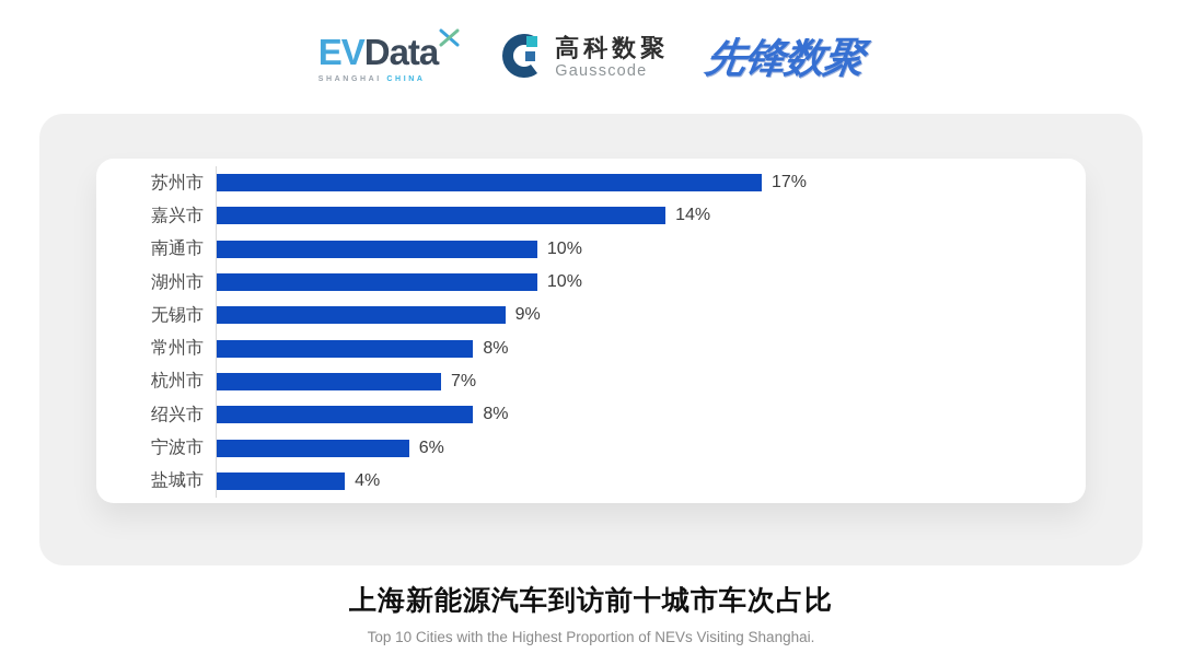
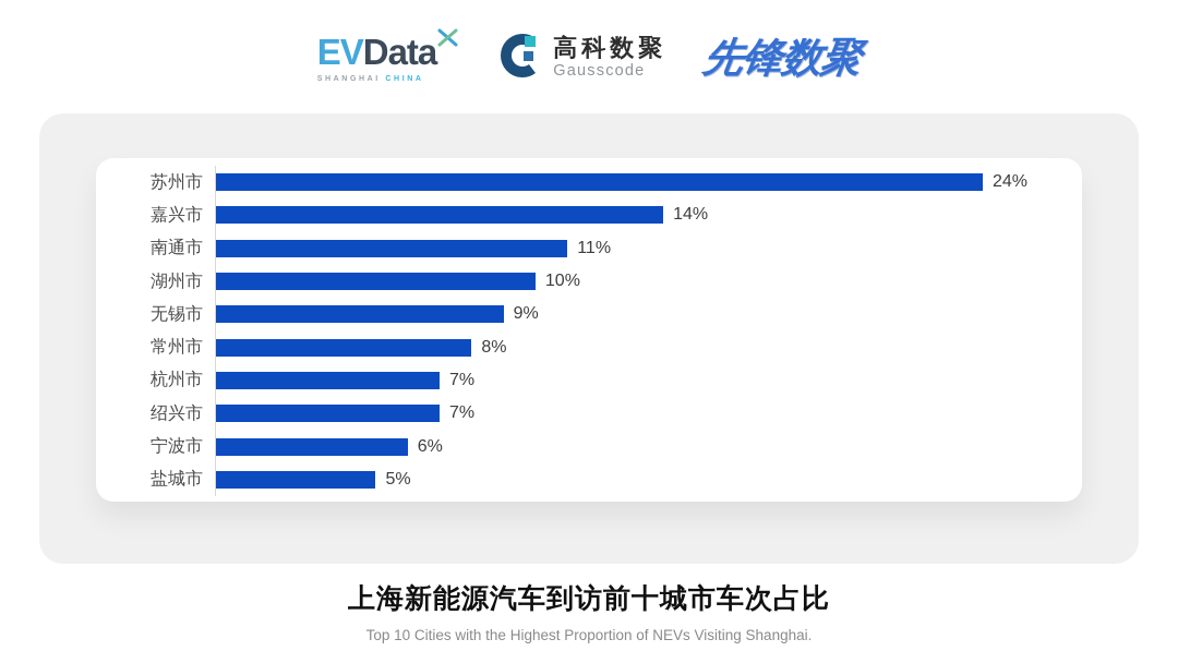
苏州市: 17% -> 24%
南通市: 10% -> 11%
绍兴市: 8% -> 7%
盐城市: 4% -> 5%
